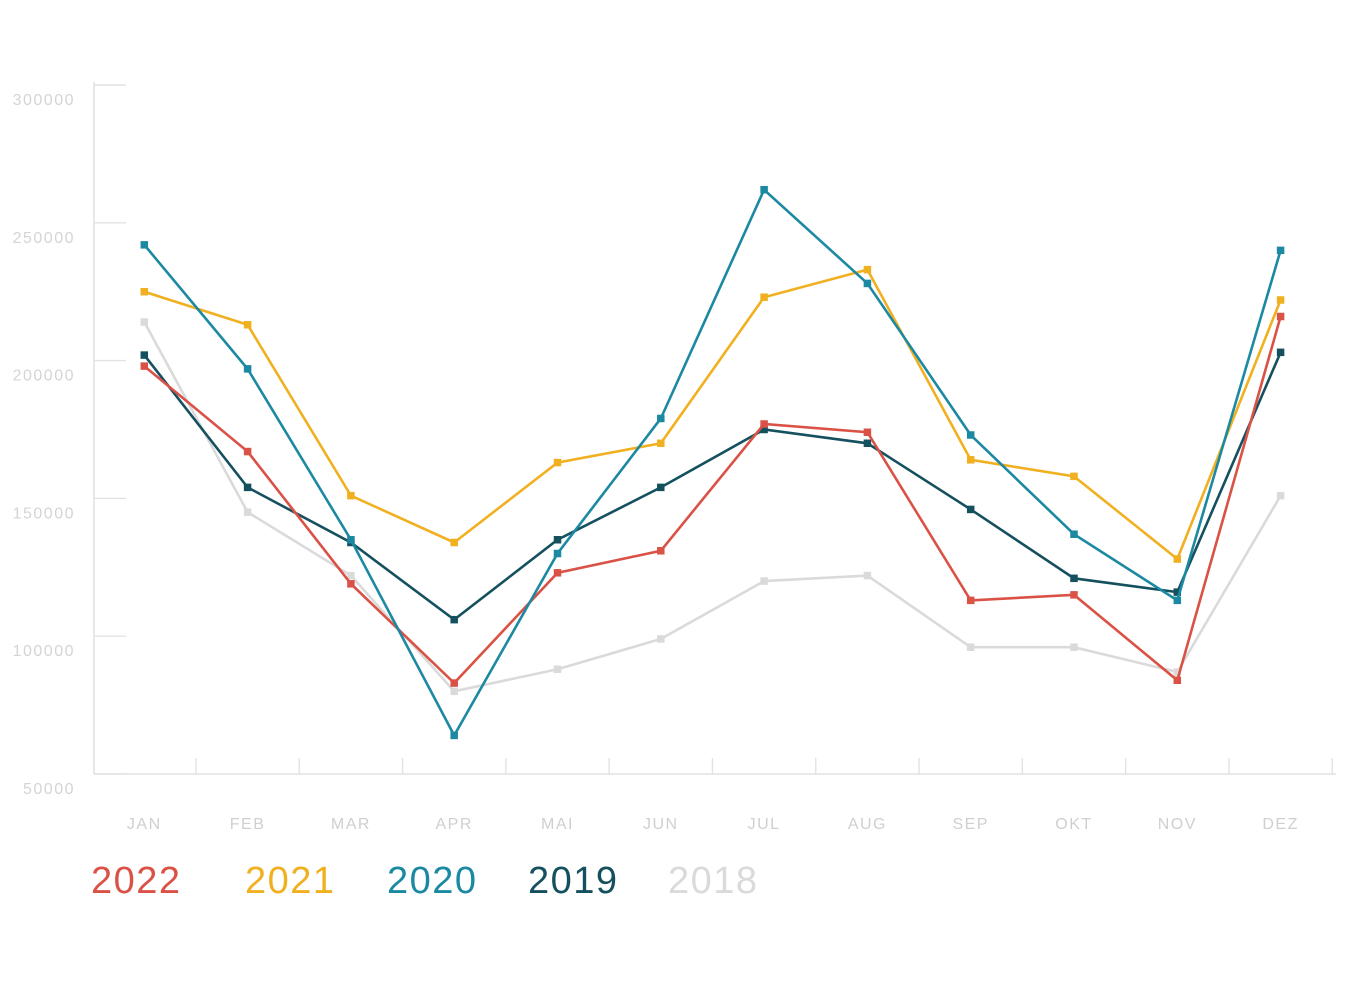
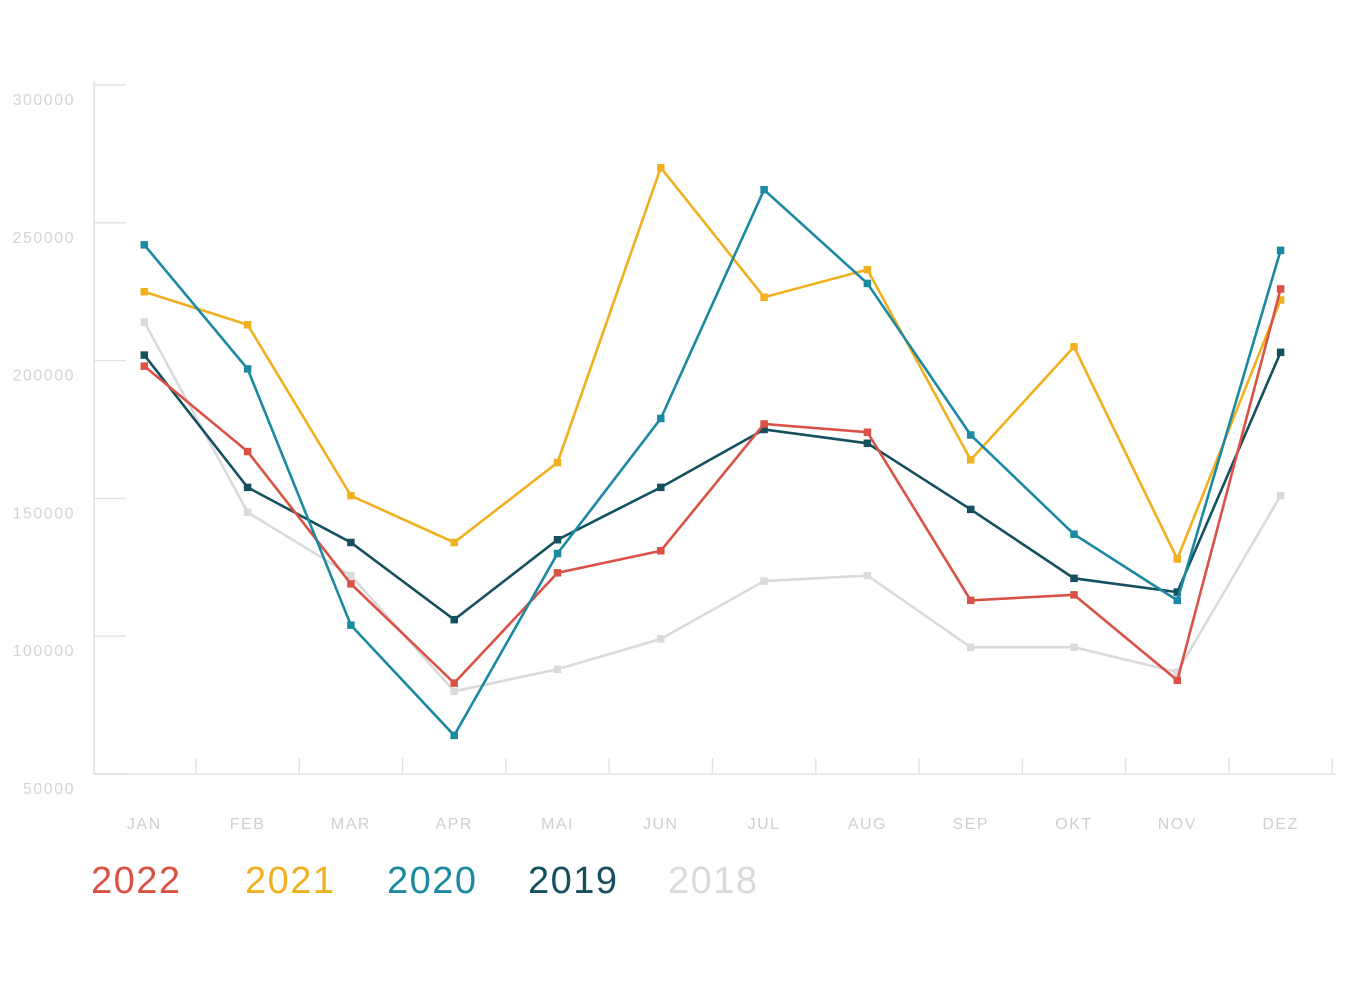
2020/MAR: 135000 -> 104000
2021/JUN: 170000 -> 270000
2021/OKT: 158000 -> 205000
2022/DEZ: 216000 -> 226000
